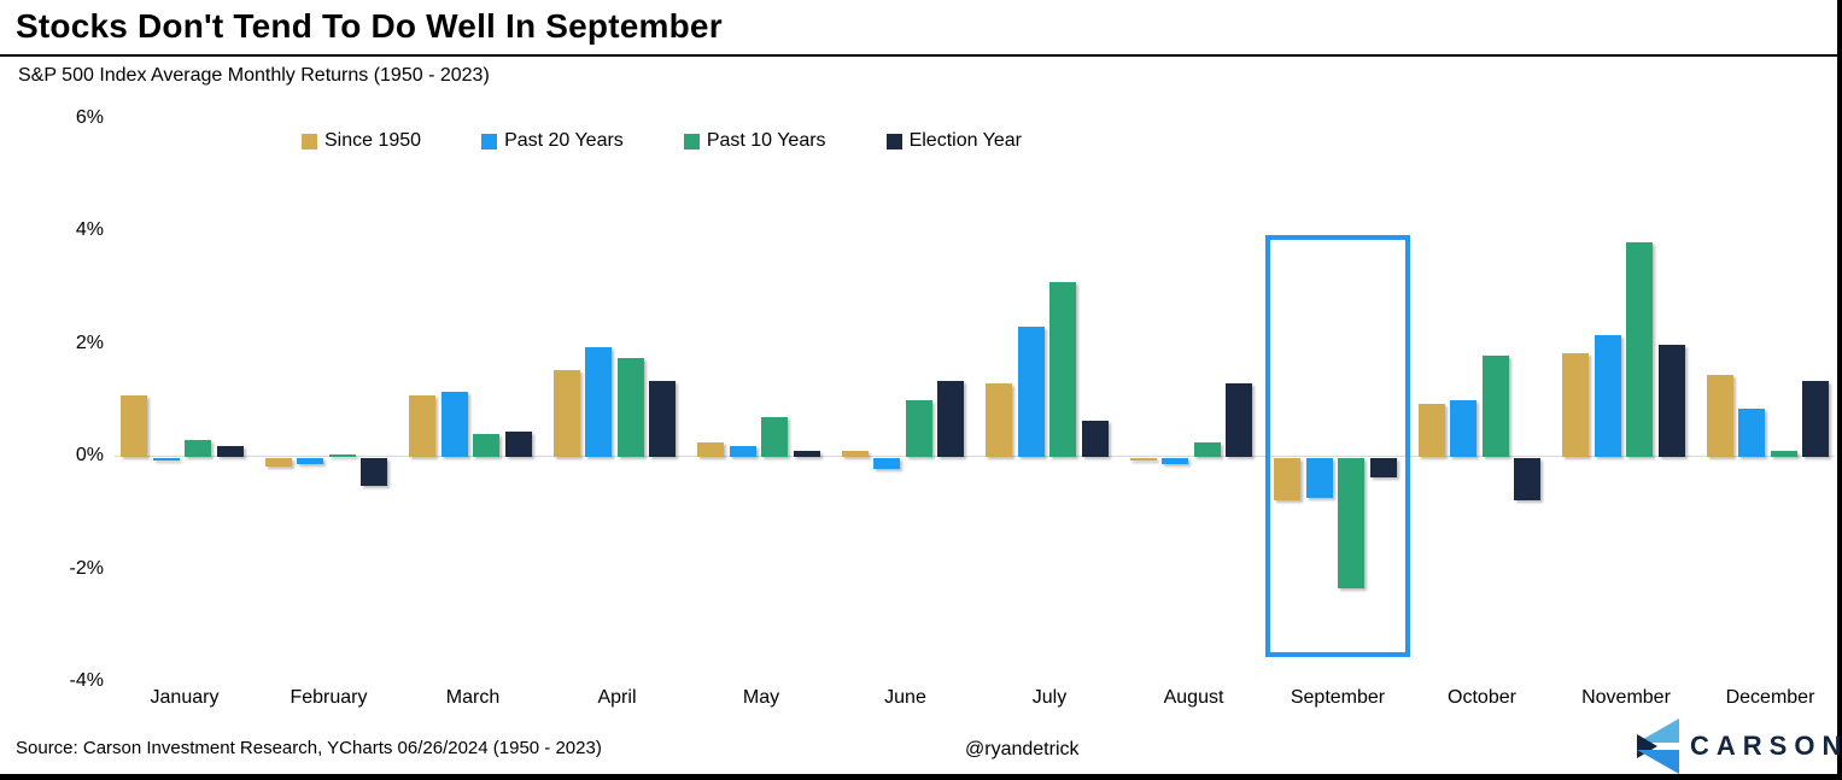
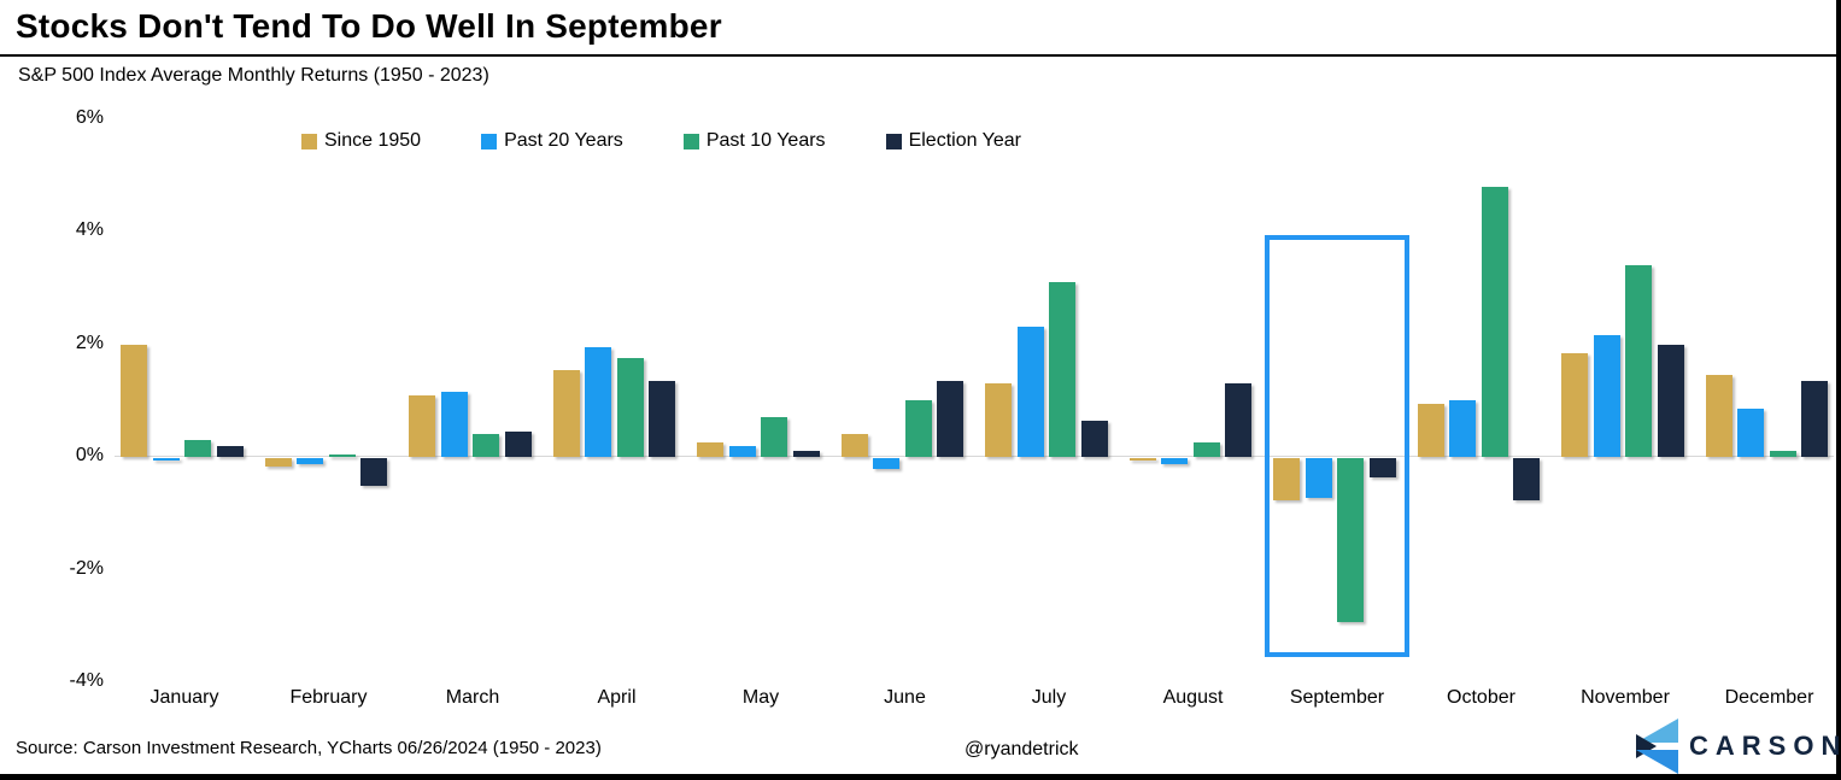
Since 1950/January: 1.1% -> 2.0%
Since 1950/June: 0.1% -> 0.4%
Past 10 Years/September: -2.3% -> -2.9%
Past 10 Years/October: 1.8% -> 4.8%
Past 10 Years/November: 3.8% -> 3.4%
